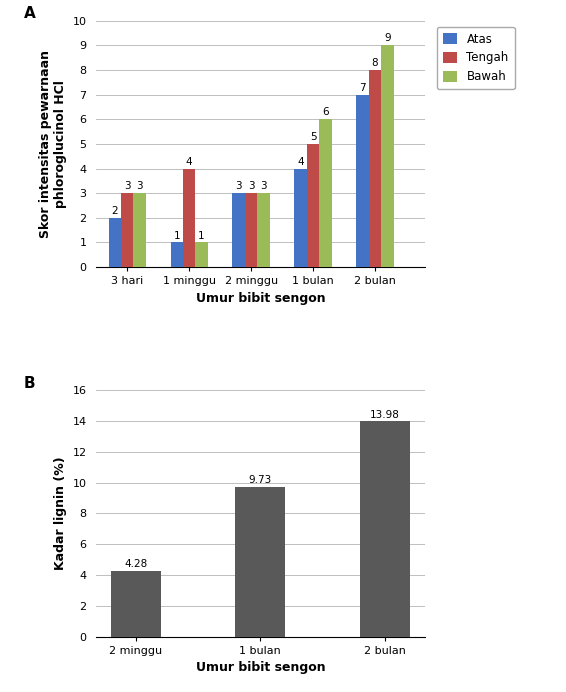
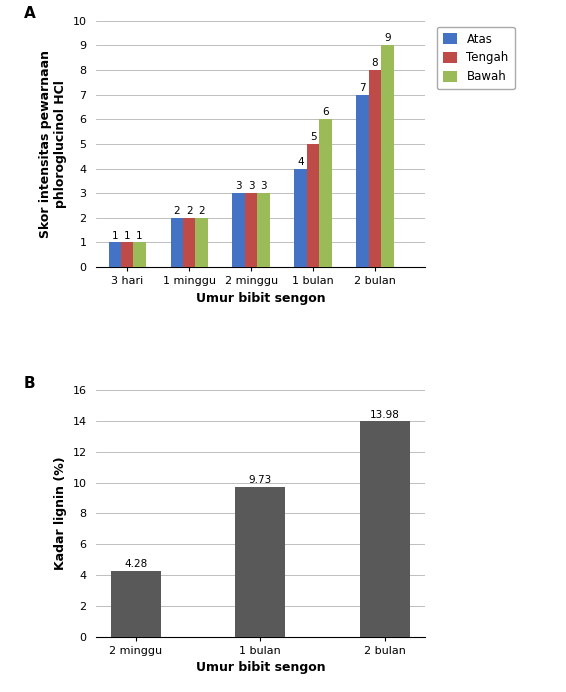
Atas/3 hari: 2 -> 1
Tengah/3 hari: 3 -> 1
Bawah/3 hari: 3 -> 1
Atas/1 minggu: 1 -> 2
Tengah/1 minggu: 4 -> 2
Bawah/1 minggu: 1 -> 2
